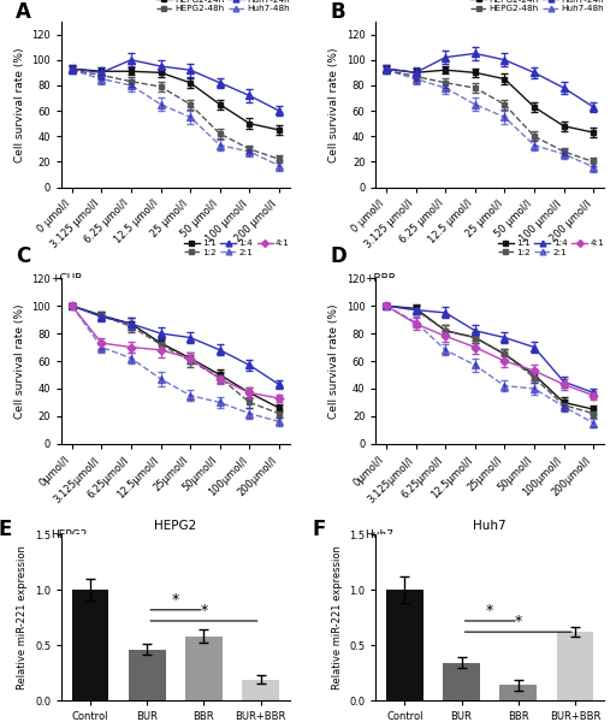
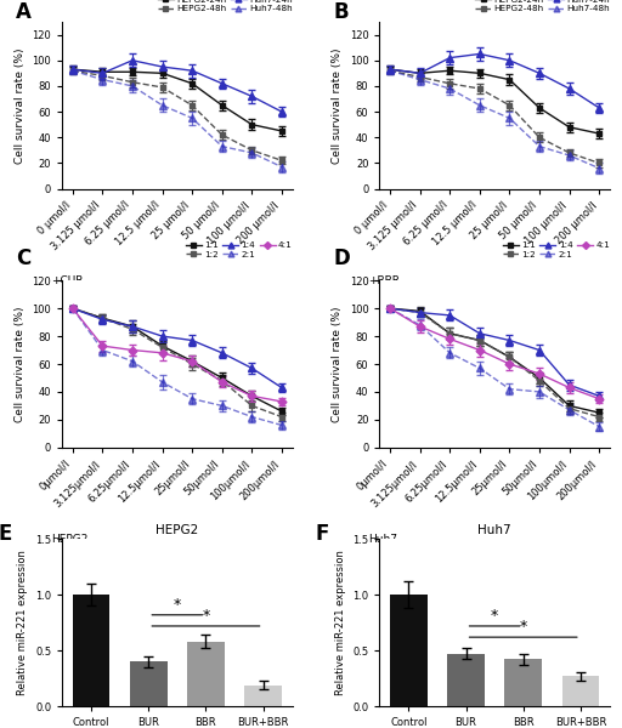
HEPG2/BUR: 0.46 -> 0.40
Huh7/BUR: 0.34 -> 0.47
Huh7/BBR: 0.14 -> 0.42
Huh7/BUR+BBR: 0.62 -> 0.27
